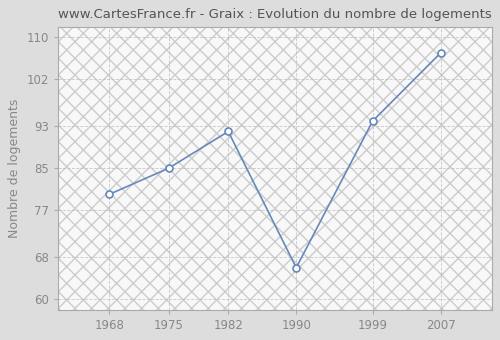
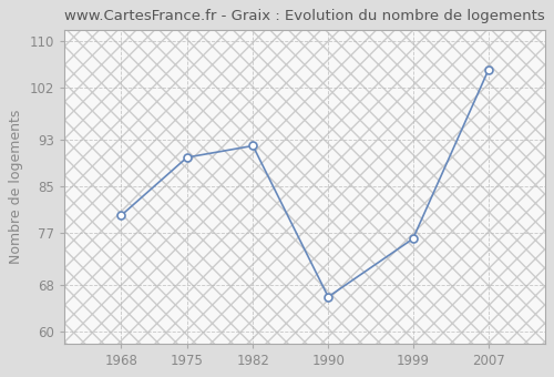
1975: 85 -> 90
1999: 94 -> 76
2007: 107 -> 105
